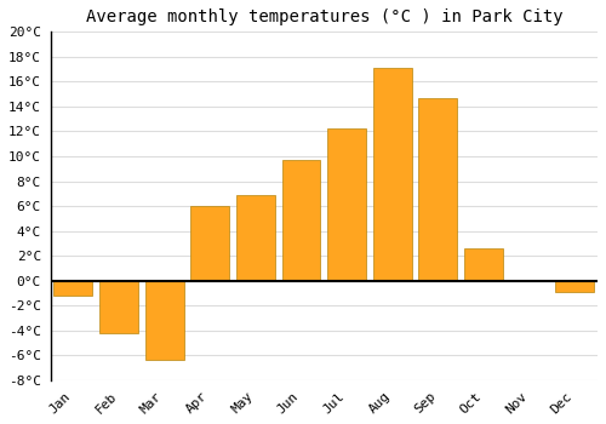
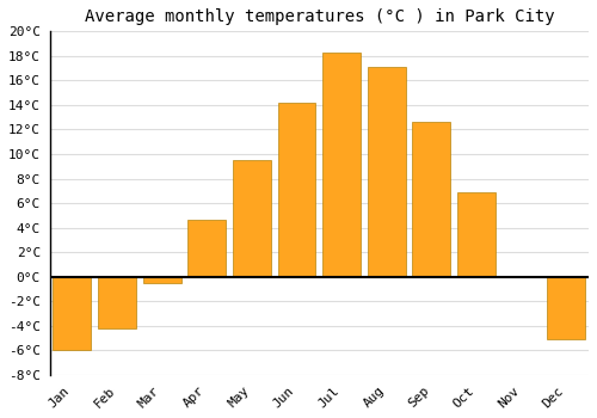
Jan: -1.2°C -> -6.0°C
Mar: -6.3°C -> -0.5°C
Apr: 6.0°C -> 4.7°C
May: 6.9°C -> 9.5°C
Jun: 9.7°C -> 14.2°C
Jul: 12.2°C -> 18.3°C
Sep: 14.7°C -> 12.6°C
Oct: 2.6°C -> 6.9°C
Dec: -0.9°C -> -5.1°C
